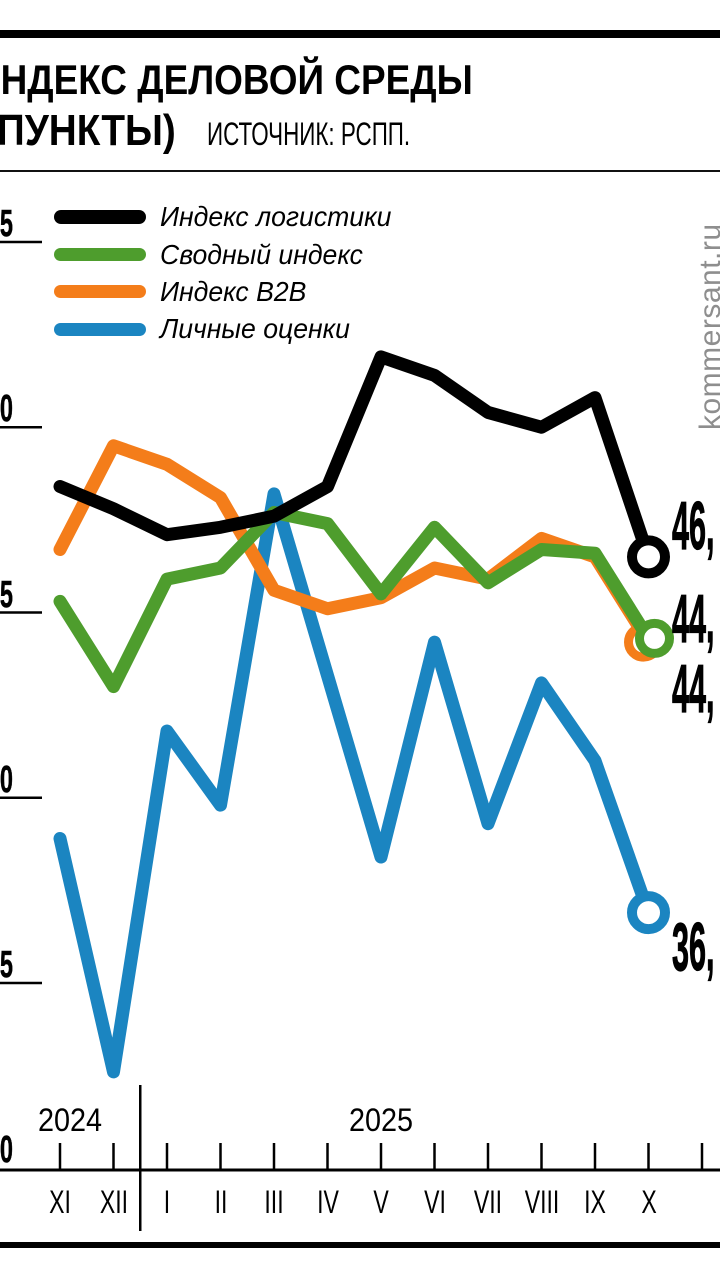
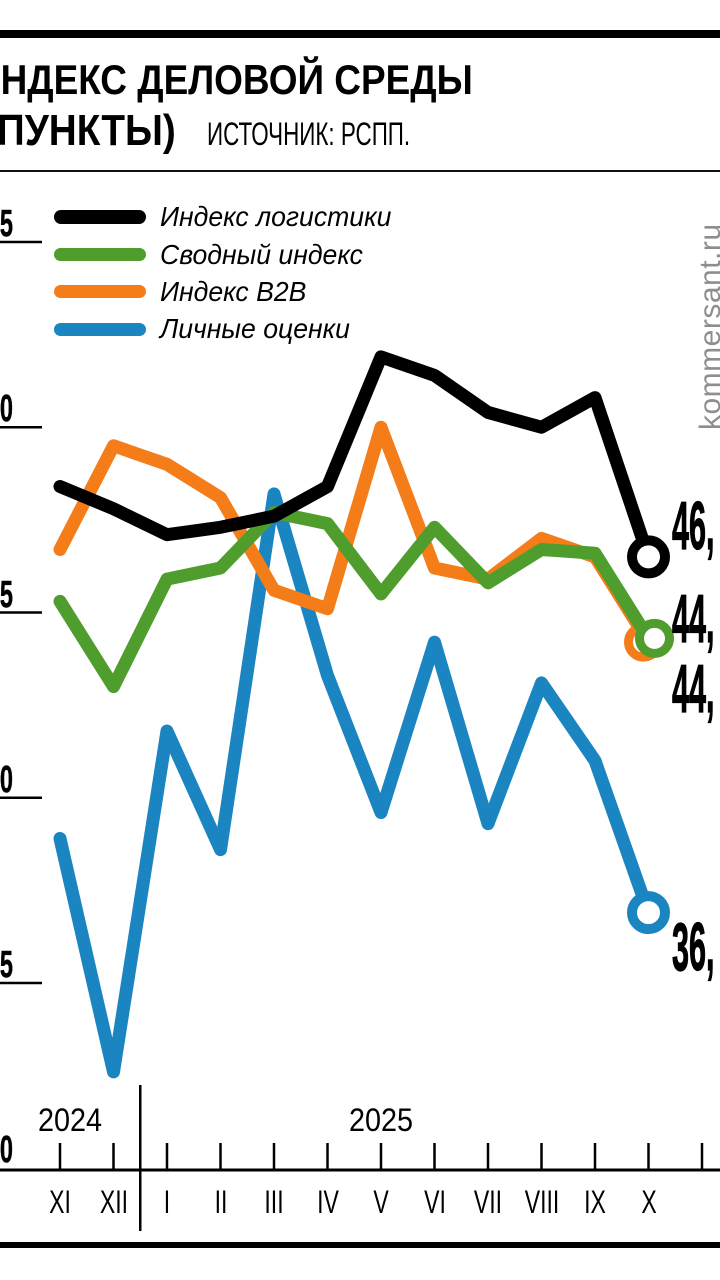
Личные оценки/II: 39.8 -> 38.6
Индекс B2B/V: 45.4 -> 50.0
Личные оценки/V: 38.4 -> 39.6
